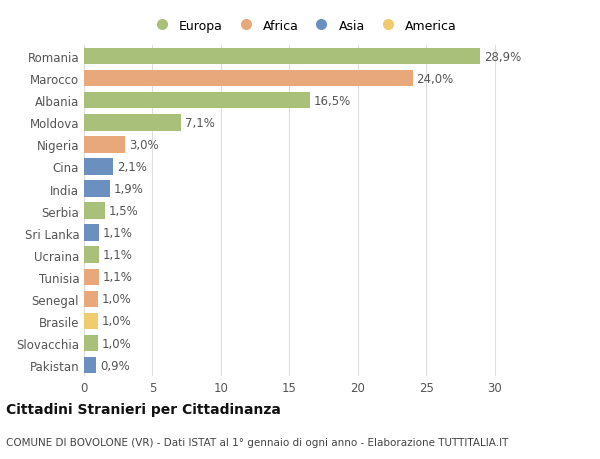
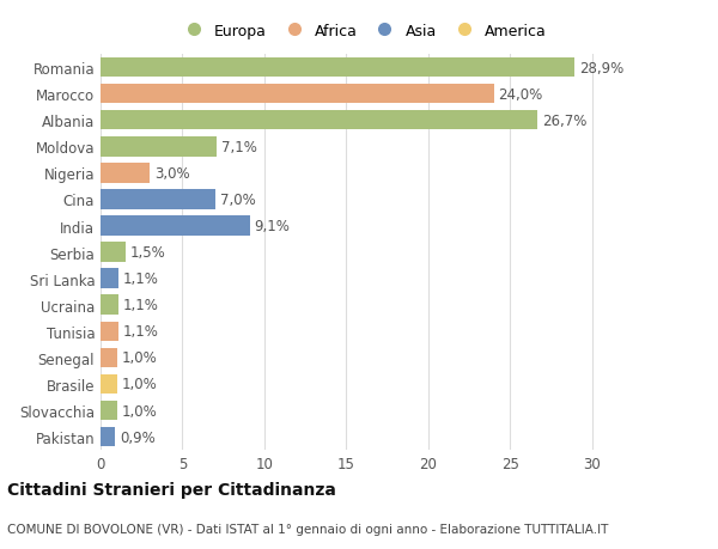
Albania: 16,5% -> 26,7%
Cina: 2,1% -> 7,0%
India: 1,9% -> 9,1%
